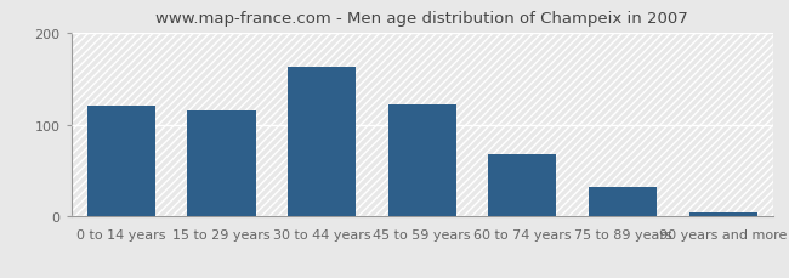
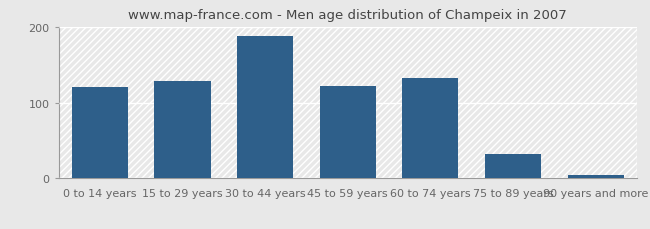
15 to 29 years: 115 -> 128
30 to 44 years: 162 -> 188
60 to 74 years: 68 -> 132
